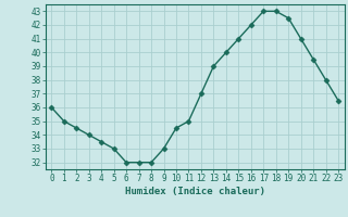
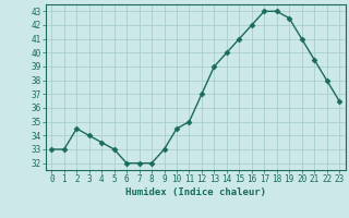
0: 36.0 -> 33.0
1: 35.0 -> 33.0
